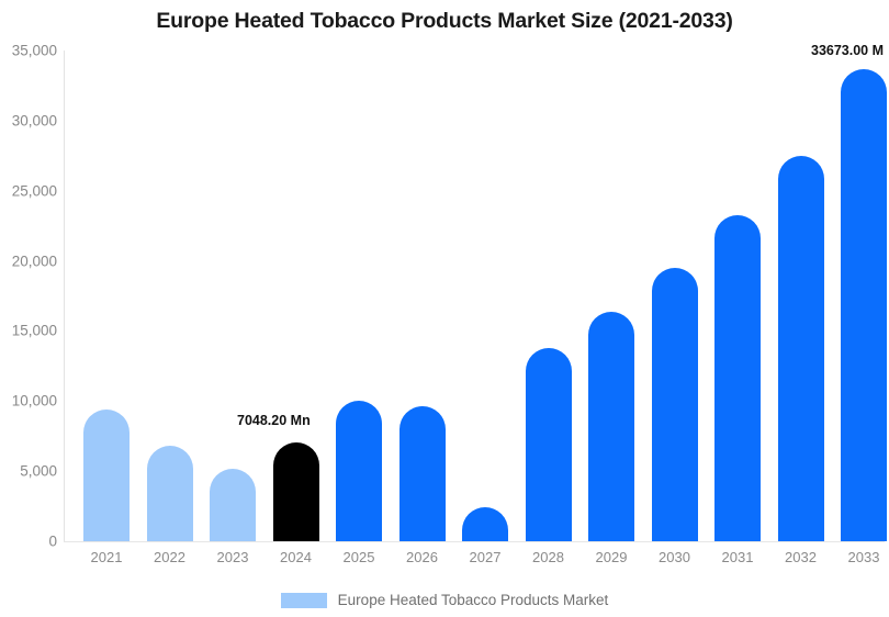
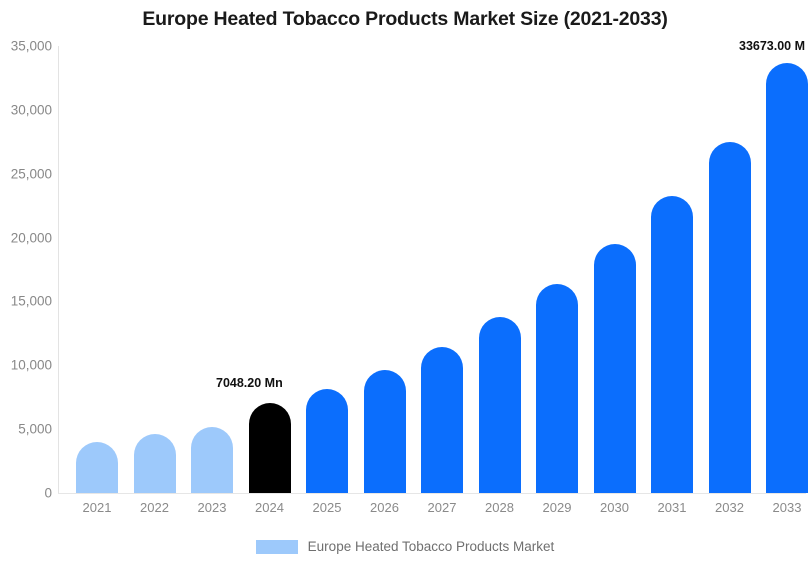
2021: 9400 -> 4000
2022: 6800 -> 4600
2025: 10000 -> 8100
2027: 2400 -> 11500
